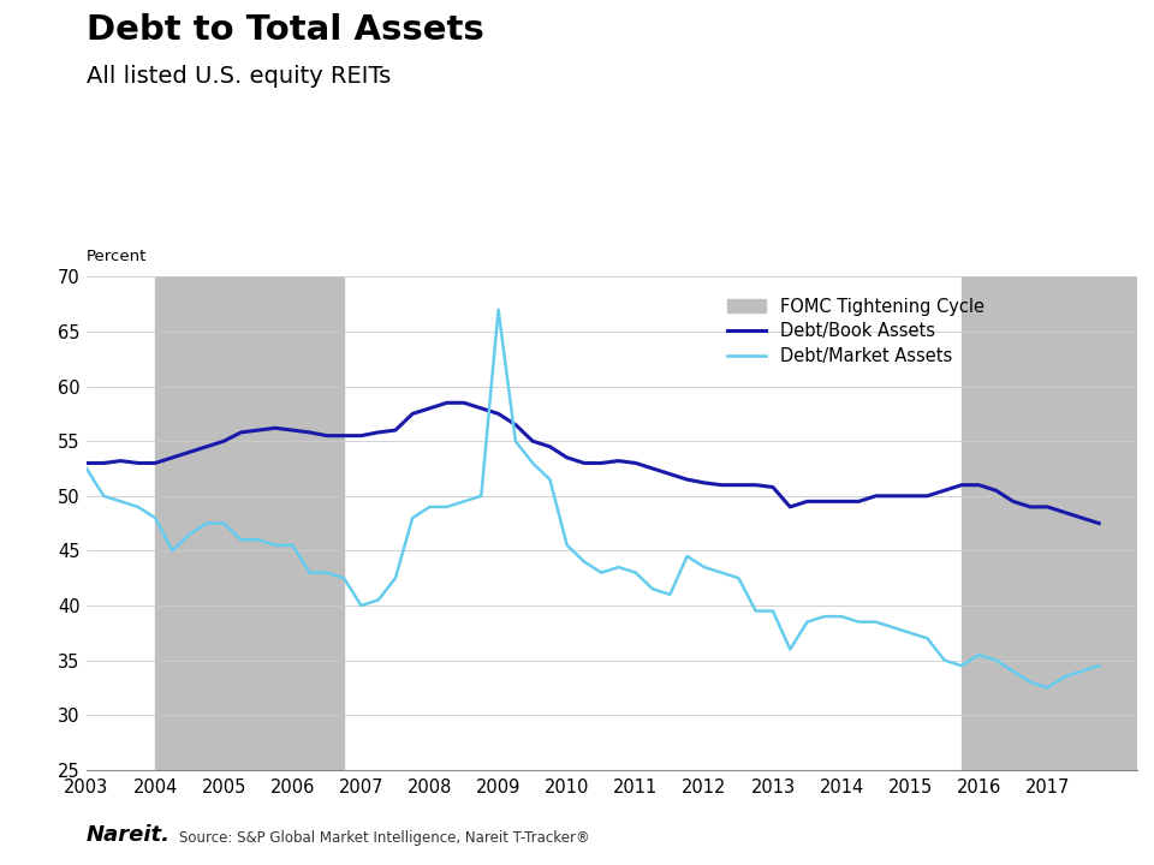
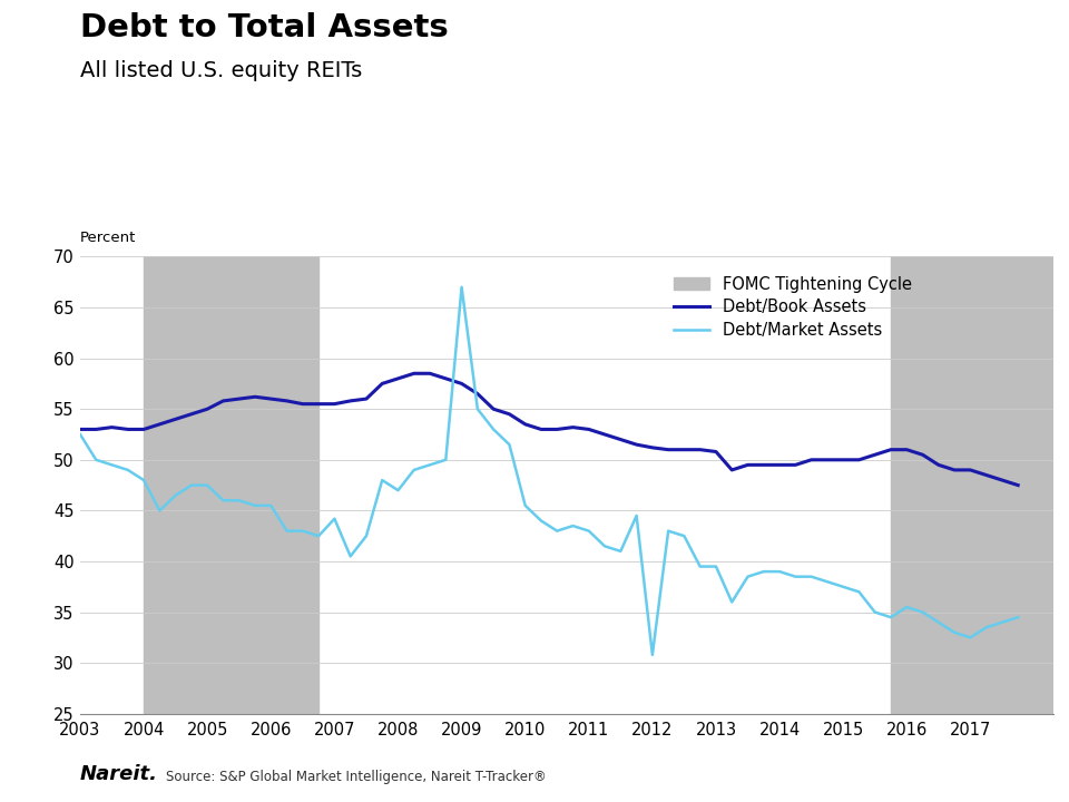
Debt/Market Assets/2007: 40.0 -> 44.2
Debt/Market Assets/2008: 49.0 -> 47.0
Debt/Market Assets/2012: 43.5 -> 30.8
